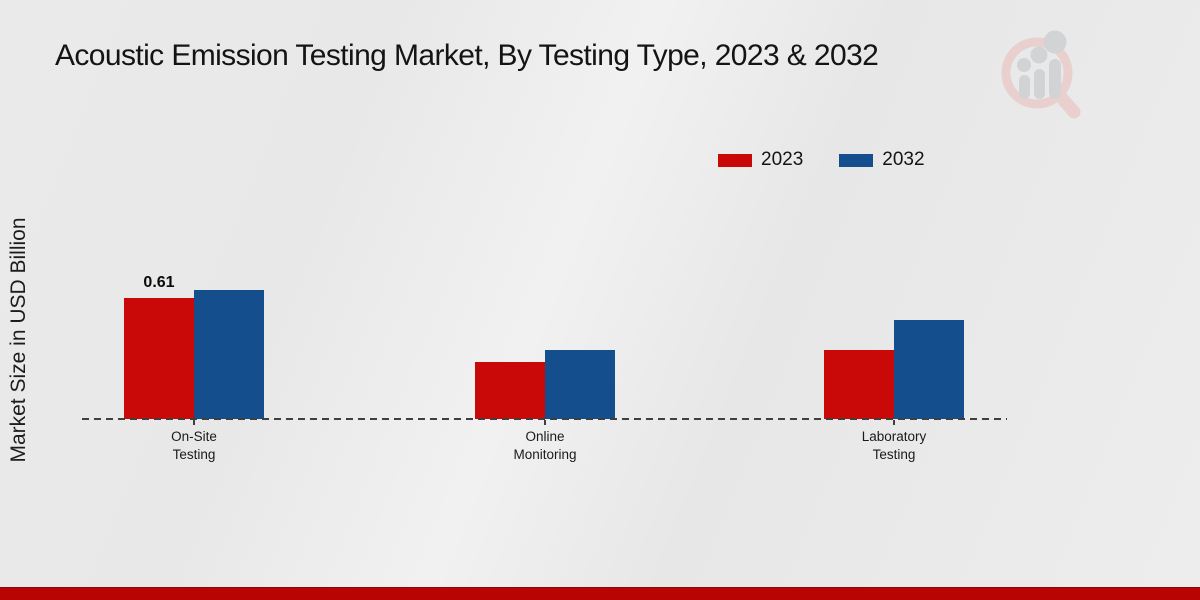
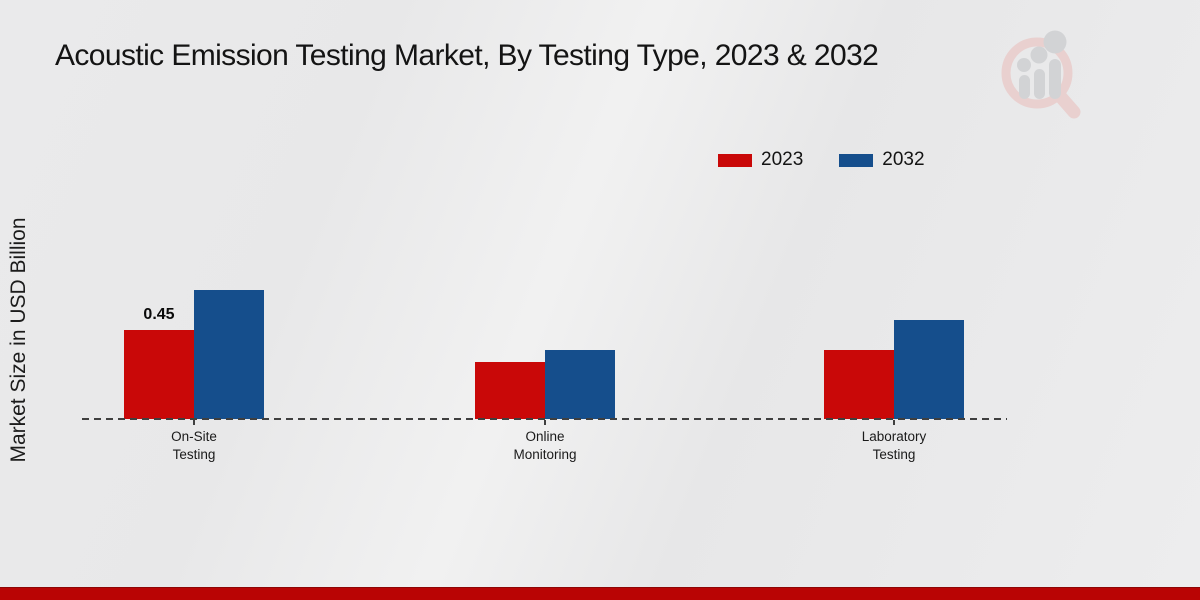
2023/On-Site Testing: 0.61 -> 0.45
